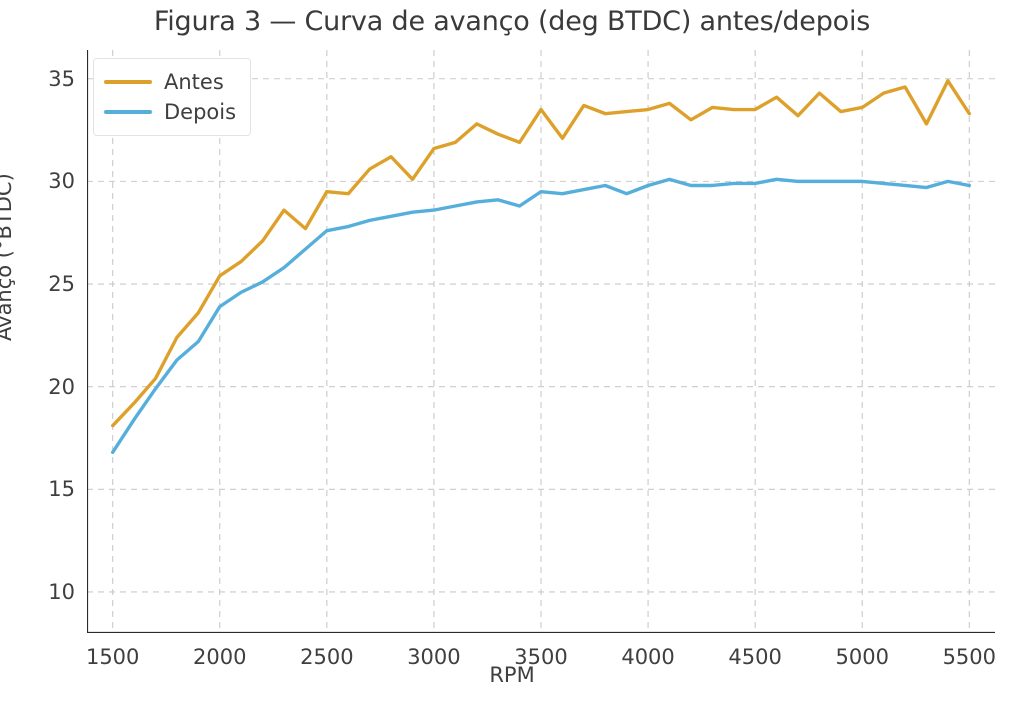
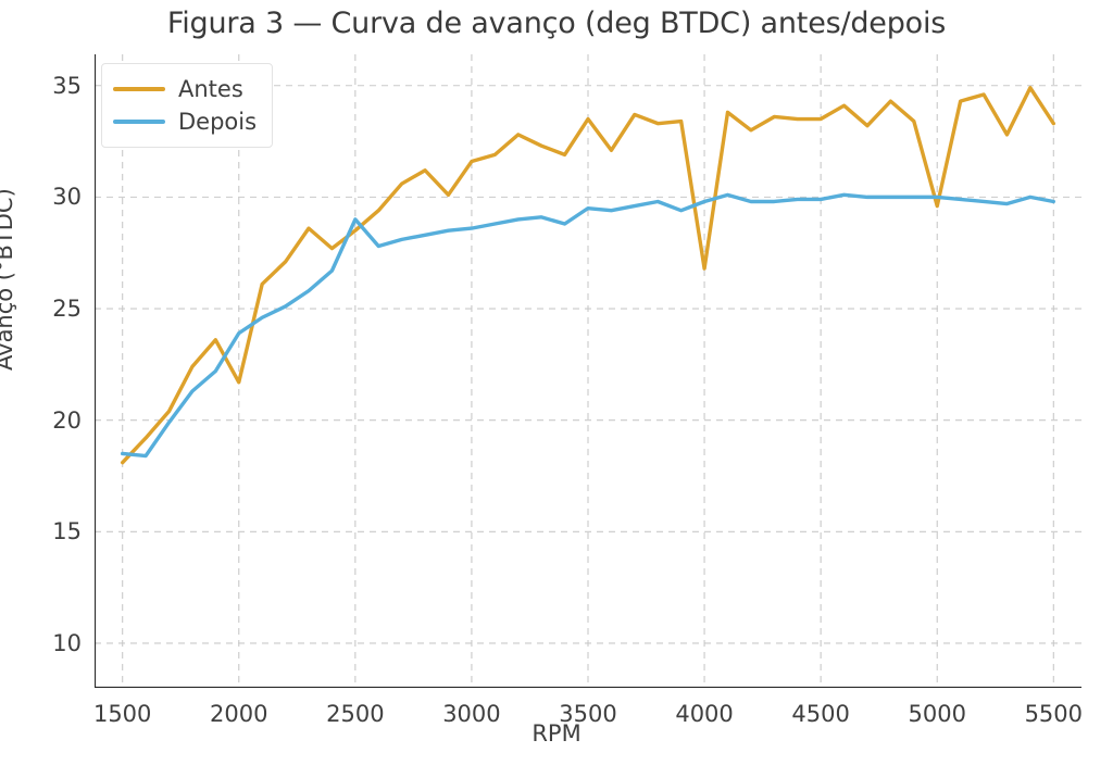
Depois/1500: 16.8 -> 18.5
Antes/2000: 25.4 -> 21.7
Antes/2500: 29.5 -> 28.5
Depois/2500: 27.6 -> 29.0
Antes/4000: 33.5 -> 26.8
Antes/5000: 33.6 -> 29.6
